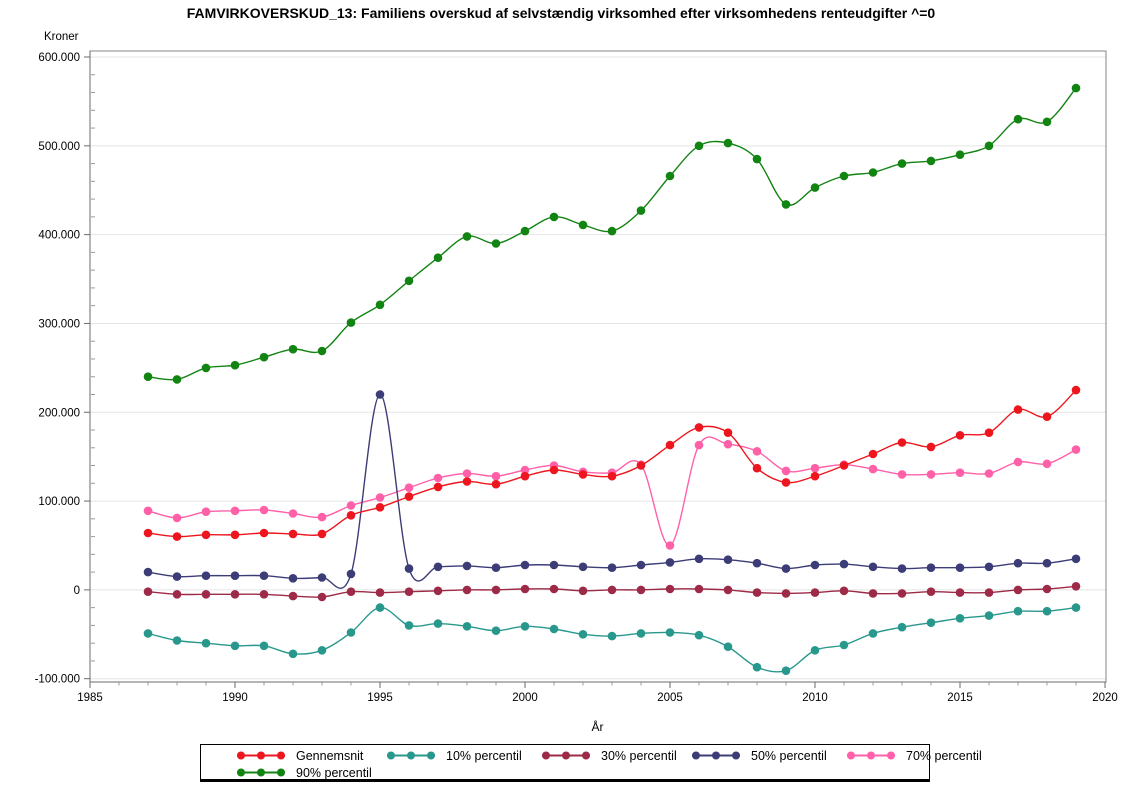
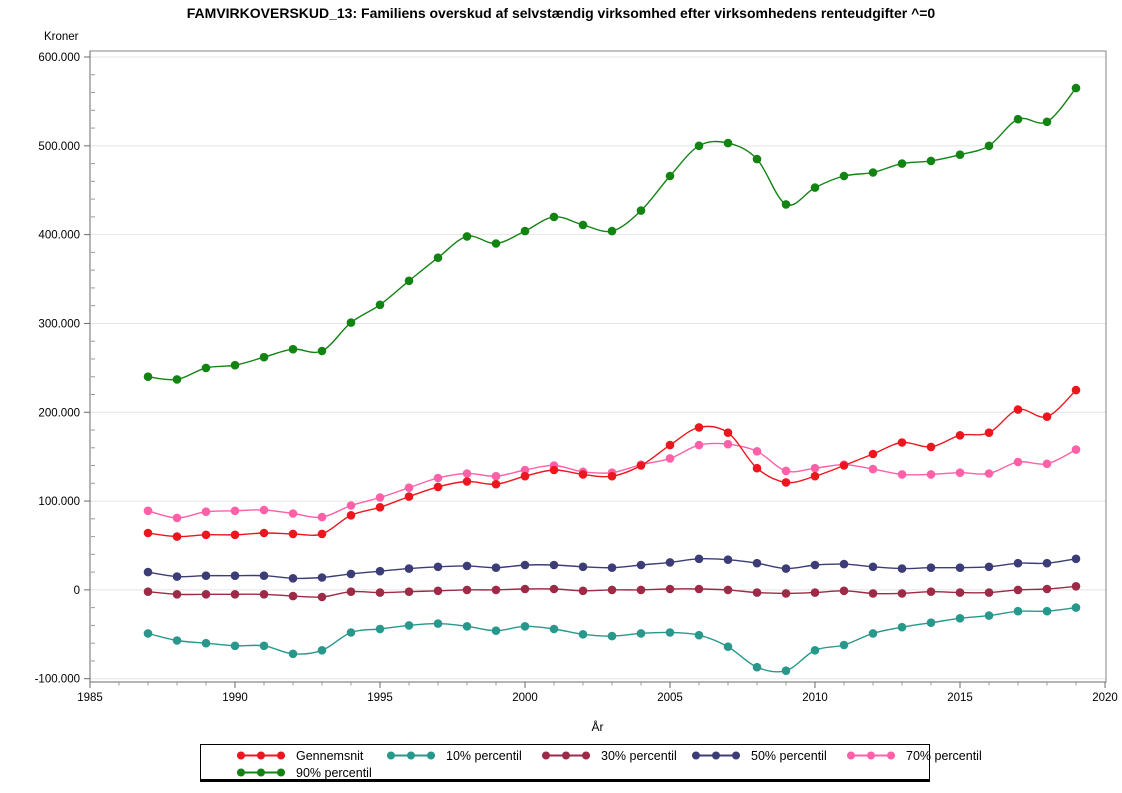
10% percentil/1995: -20000 -> -40000
50% percentil/1995: 220000 -> 20000
70% percentil/2005: 50000 -> 150000
